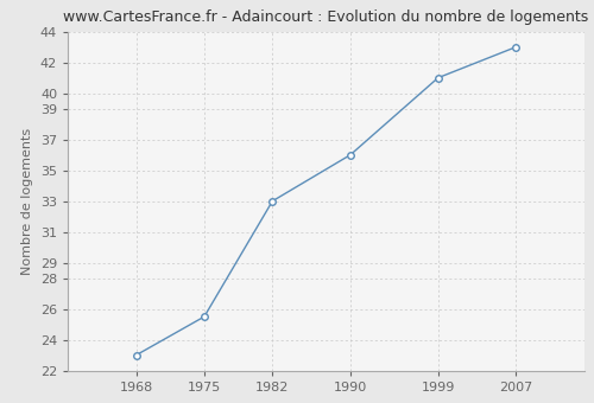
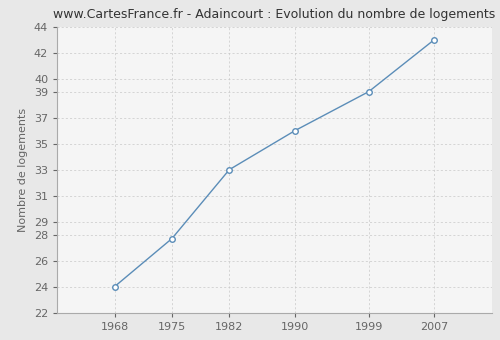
1968: 23.0 -> 24.0
1975: 25.5 -> 27.7
1999: 41.0 -> 39.0
